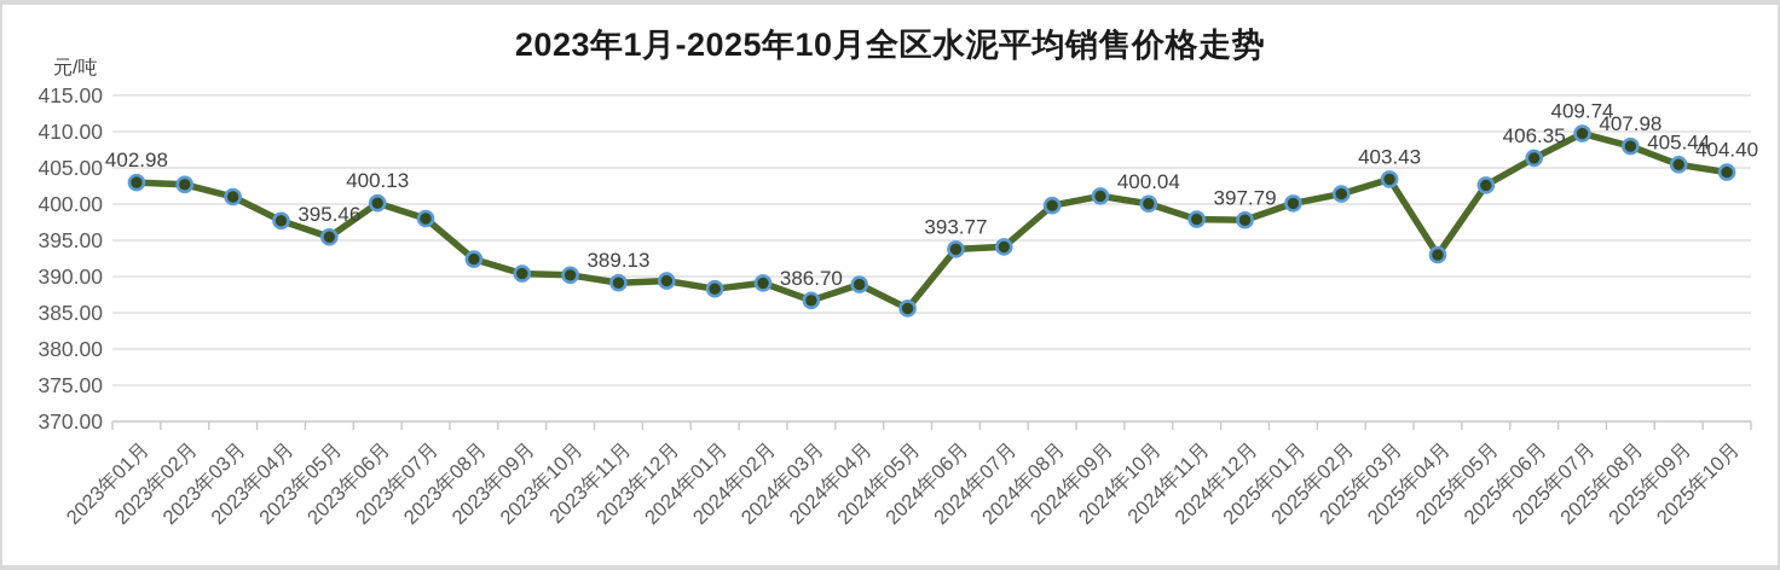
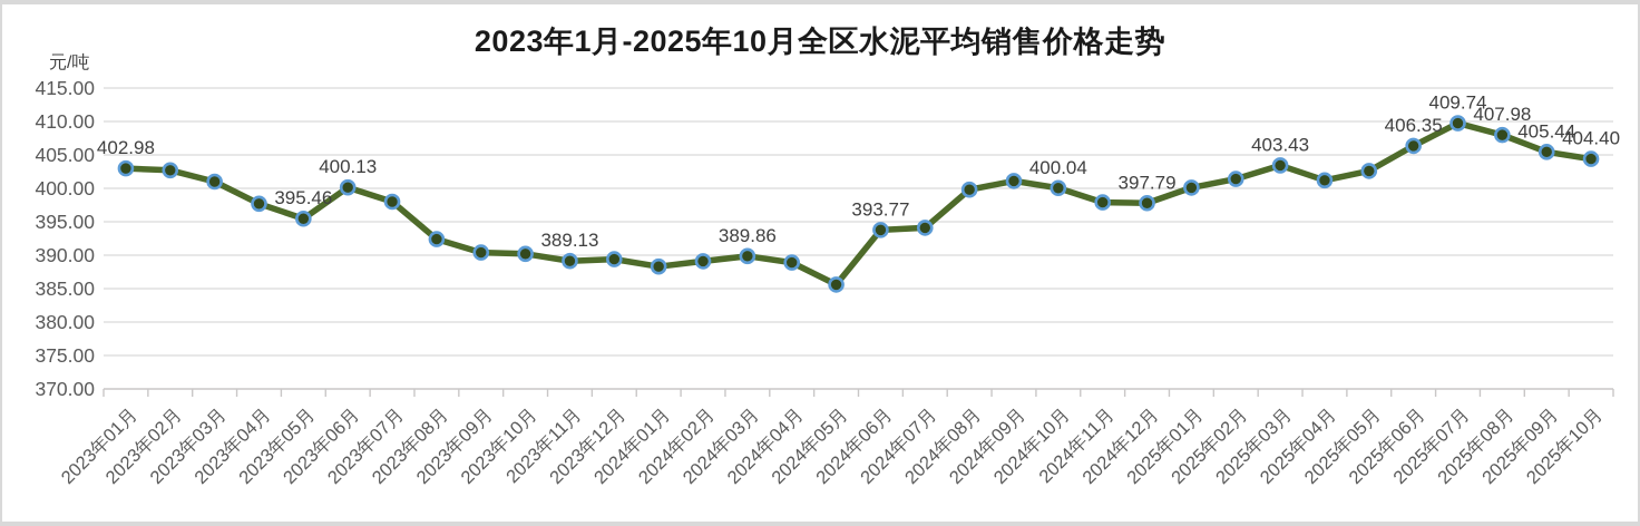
2024年03月: 386.70 -> 389.86
2025年04月: 393 -> 401
